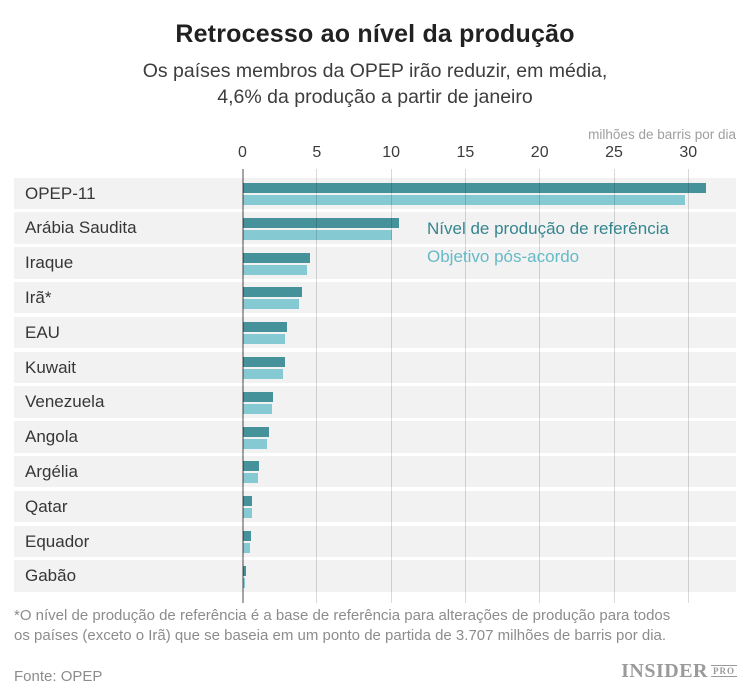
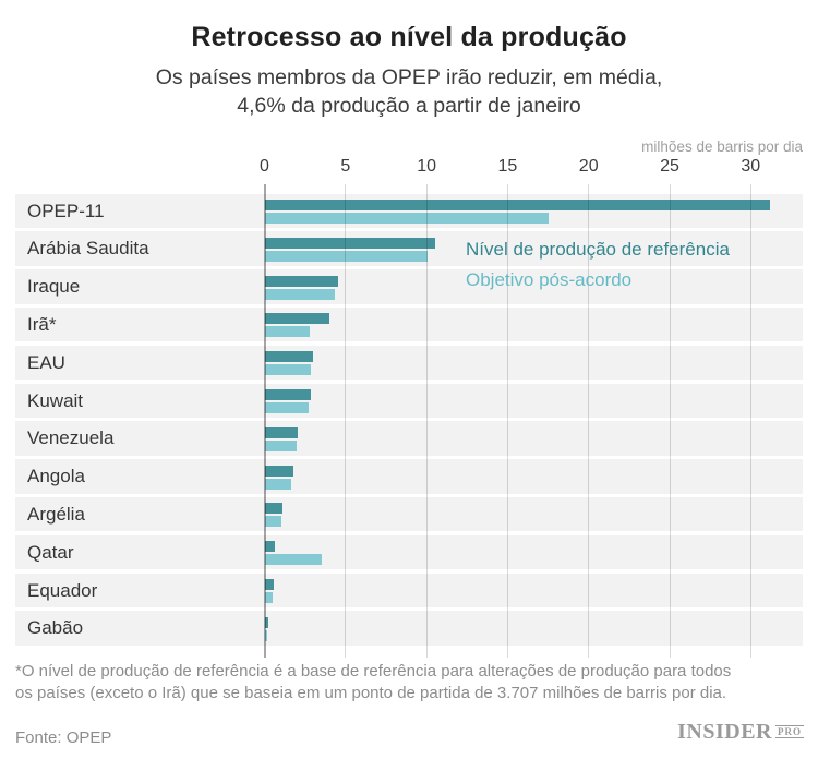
Objetivo pós-acordo/OPEP-11: 29.8 -> 17.5
Objetivo pós-acordo/Irã*: 3.8 -> 2.8
Objetivo pós-acordo/Qatar: 0.6 -> 3.5
